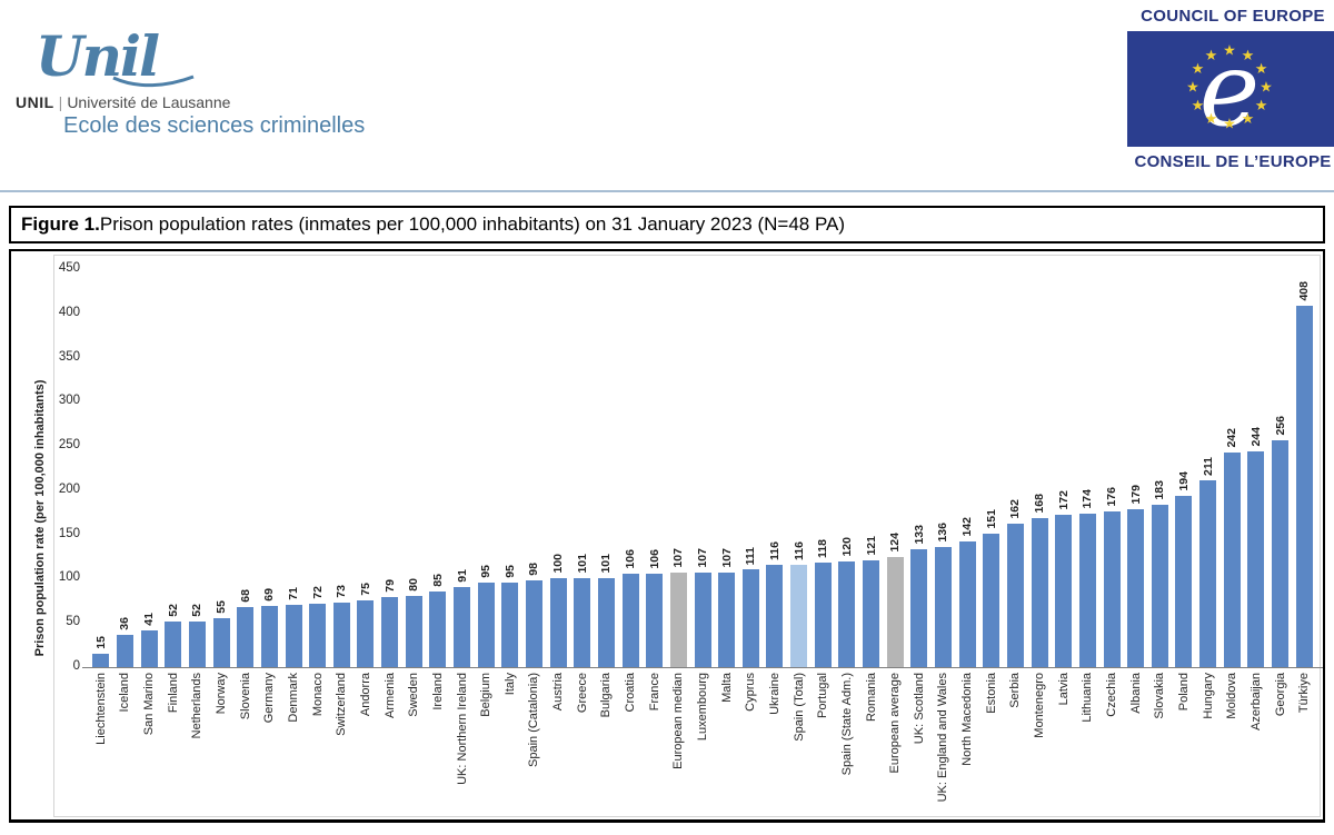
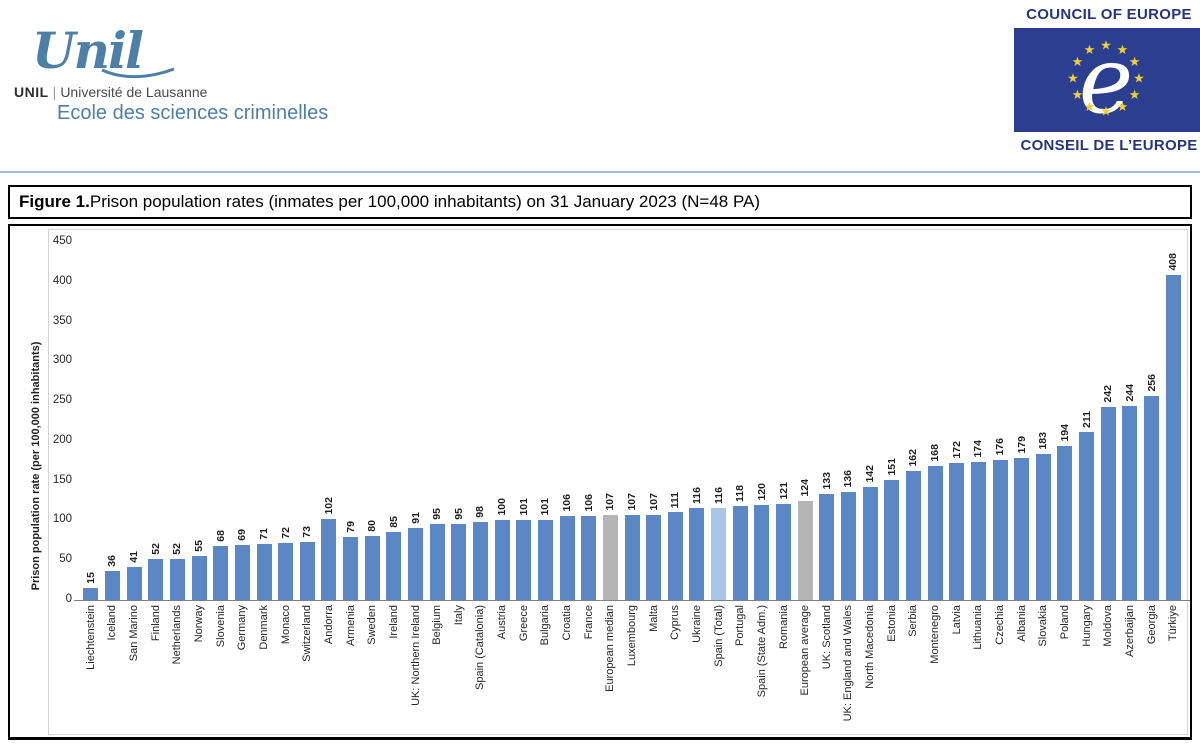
Andorra: 75 -> 102
